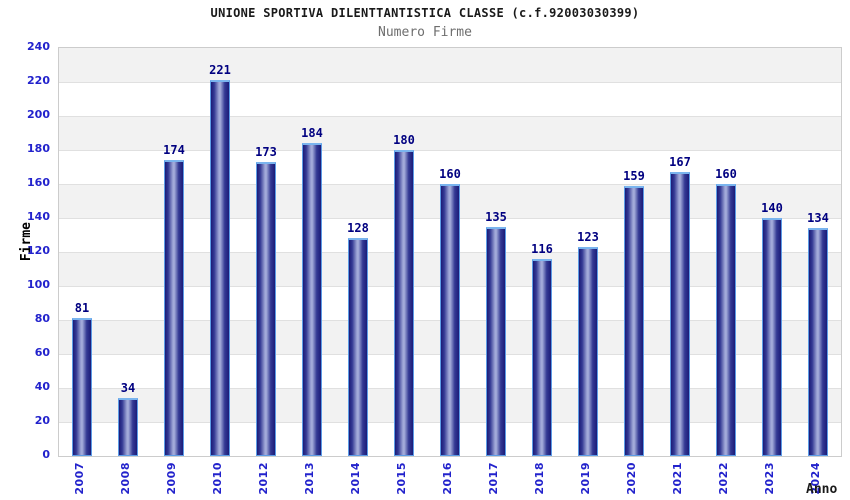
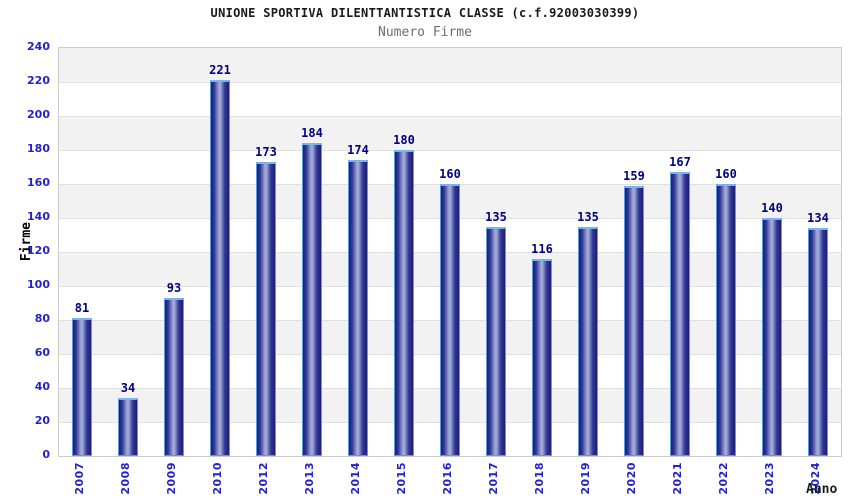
2009: 174 -> 93
2014: 128 -> 174
2019: 123 -> 135
